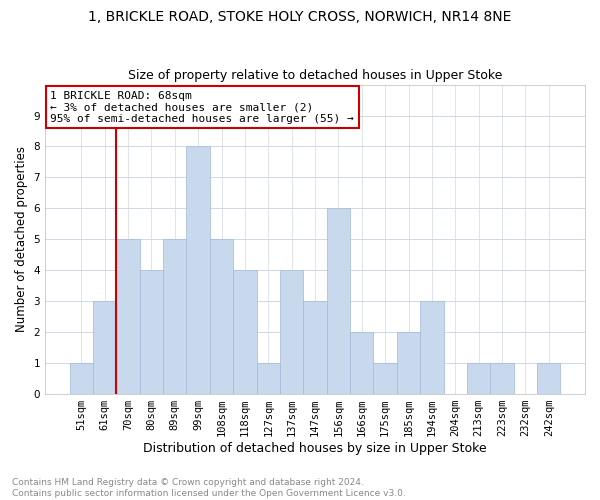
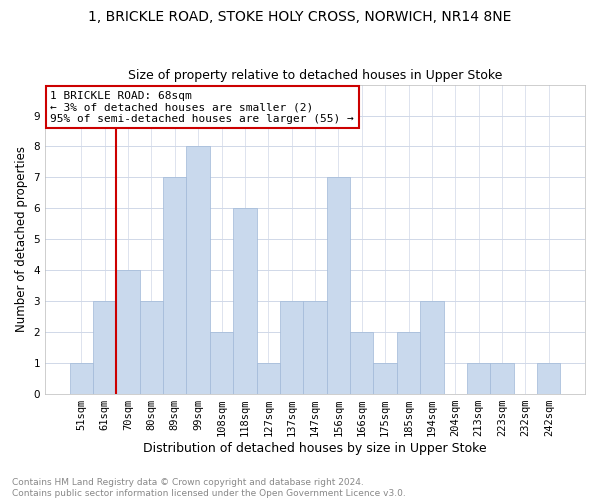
70sqm: 5 -> 4
80sqm: 4 -> 3
89sqm: 5 -> 7
108sqm: 5 -> 2
118sqm: 4 -> 6
137sqm: 4 -> 3
156sqm: 6 -> 7
